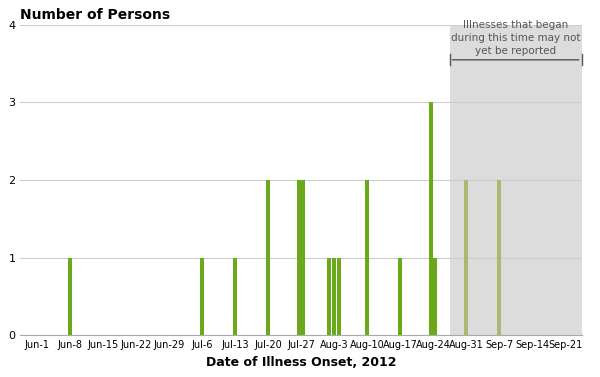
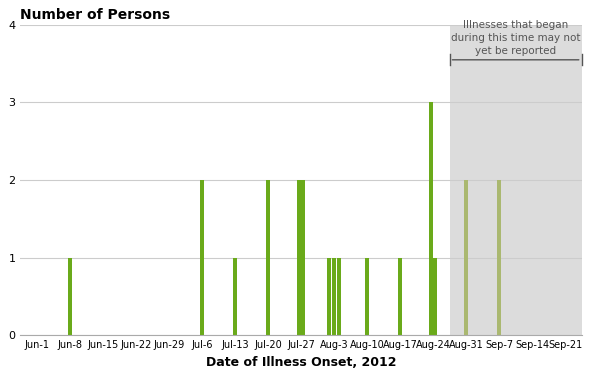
Jul-6: 1 -> 2
Aug-10: 2 -> 1
